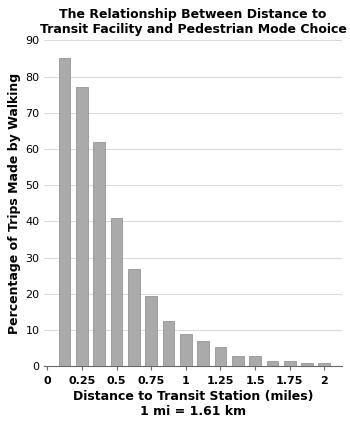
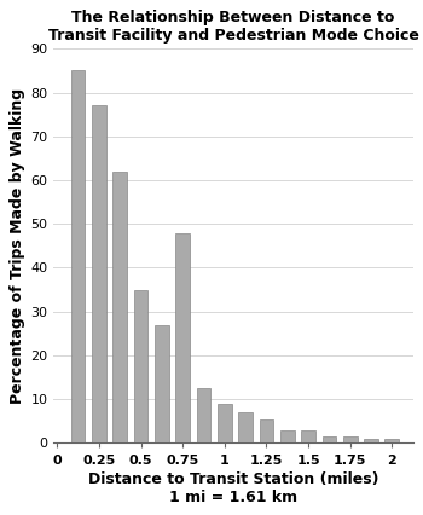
0.5: 41.0 -> 35.0
0.75: 19.5 -> 48.0
